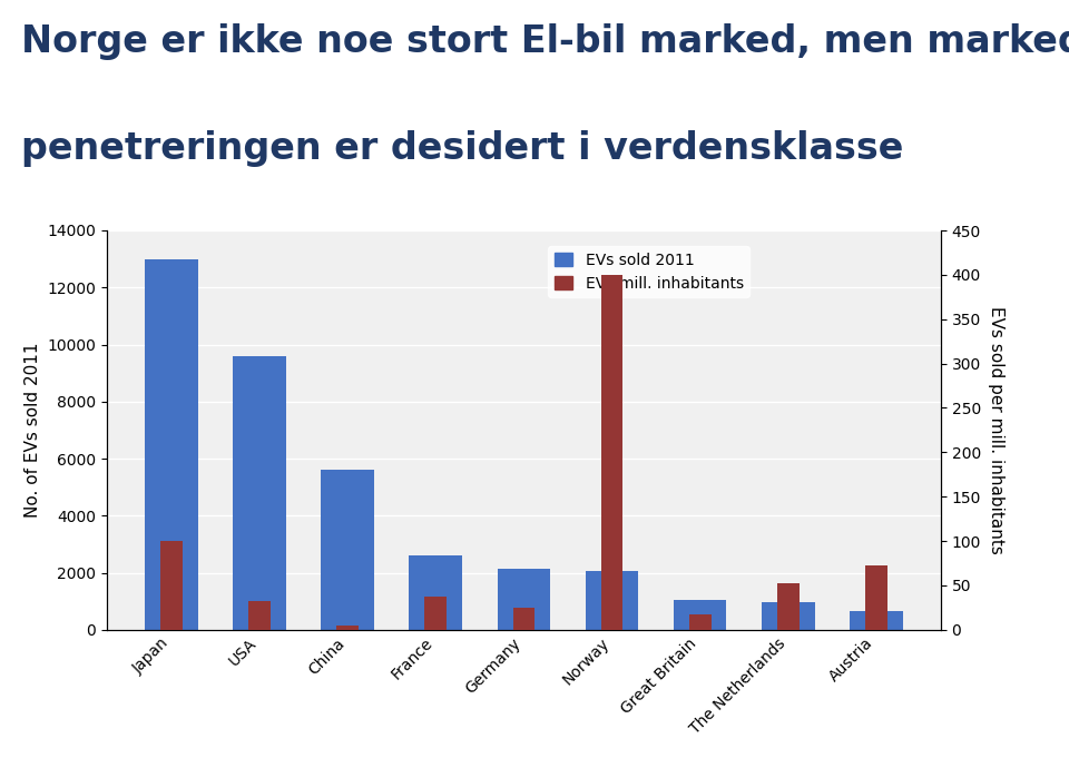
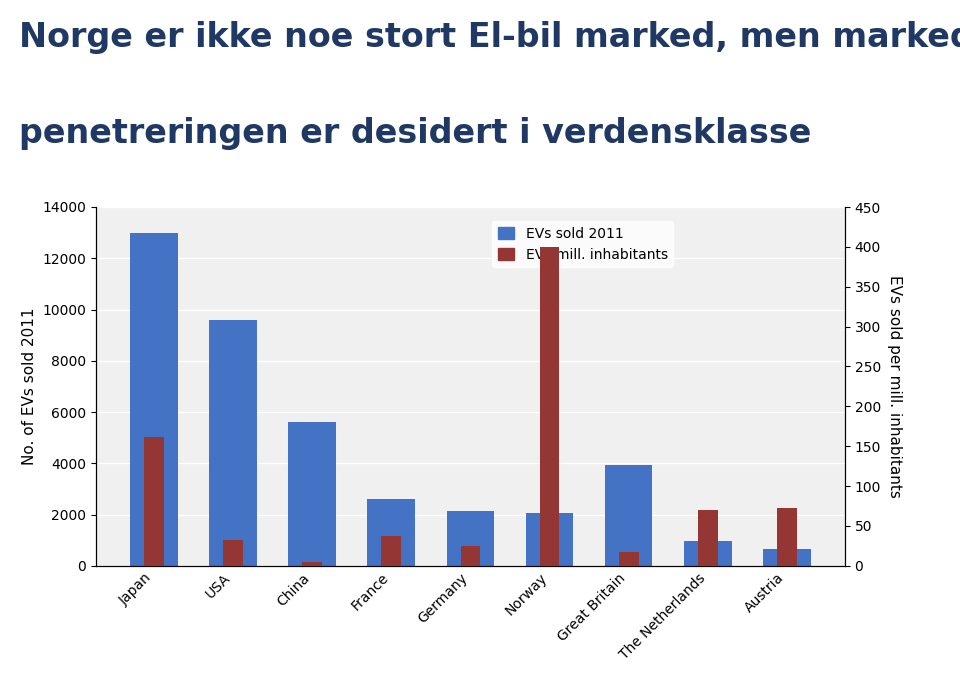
EVs/mill. inhabitants/Japan: 100 -> 162
EVs sold 2011/Great Britain: 1050 -> 3950
EVs/mill. inhabitants/The Netherlands: 52 -> 70
